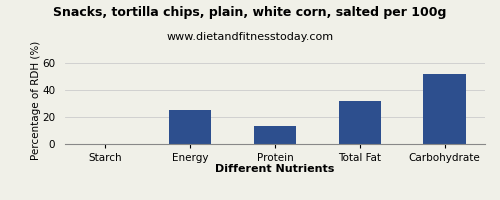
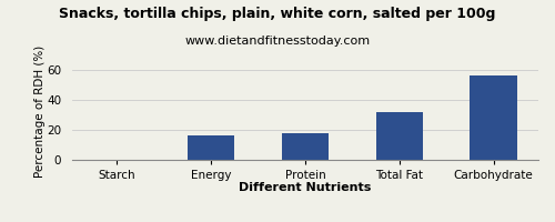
Energy: 25 -> 16
Protein: 13 -> 18
Carbohydrate: 52 -> 56
